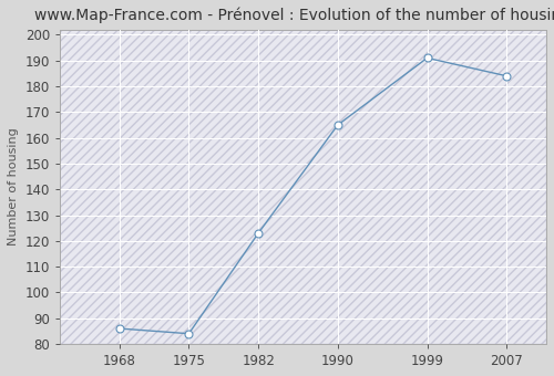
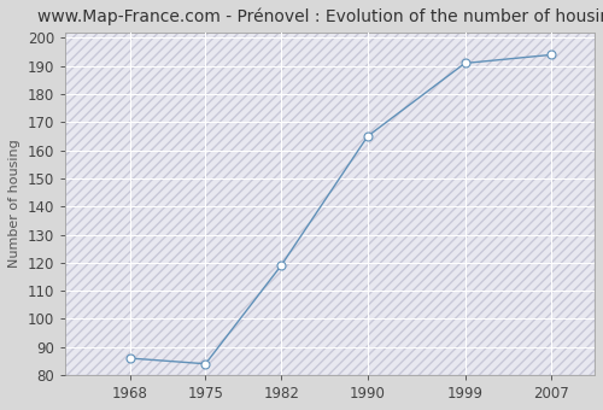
1982: 123 -> 119
2007: 184 -> 194
